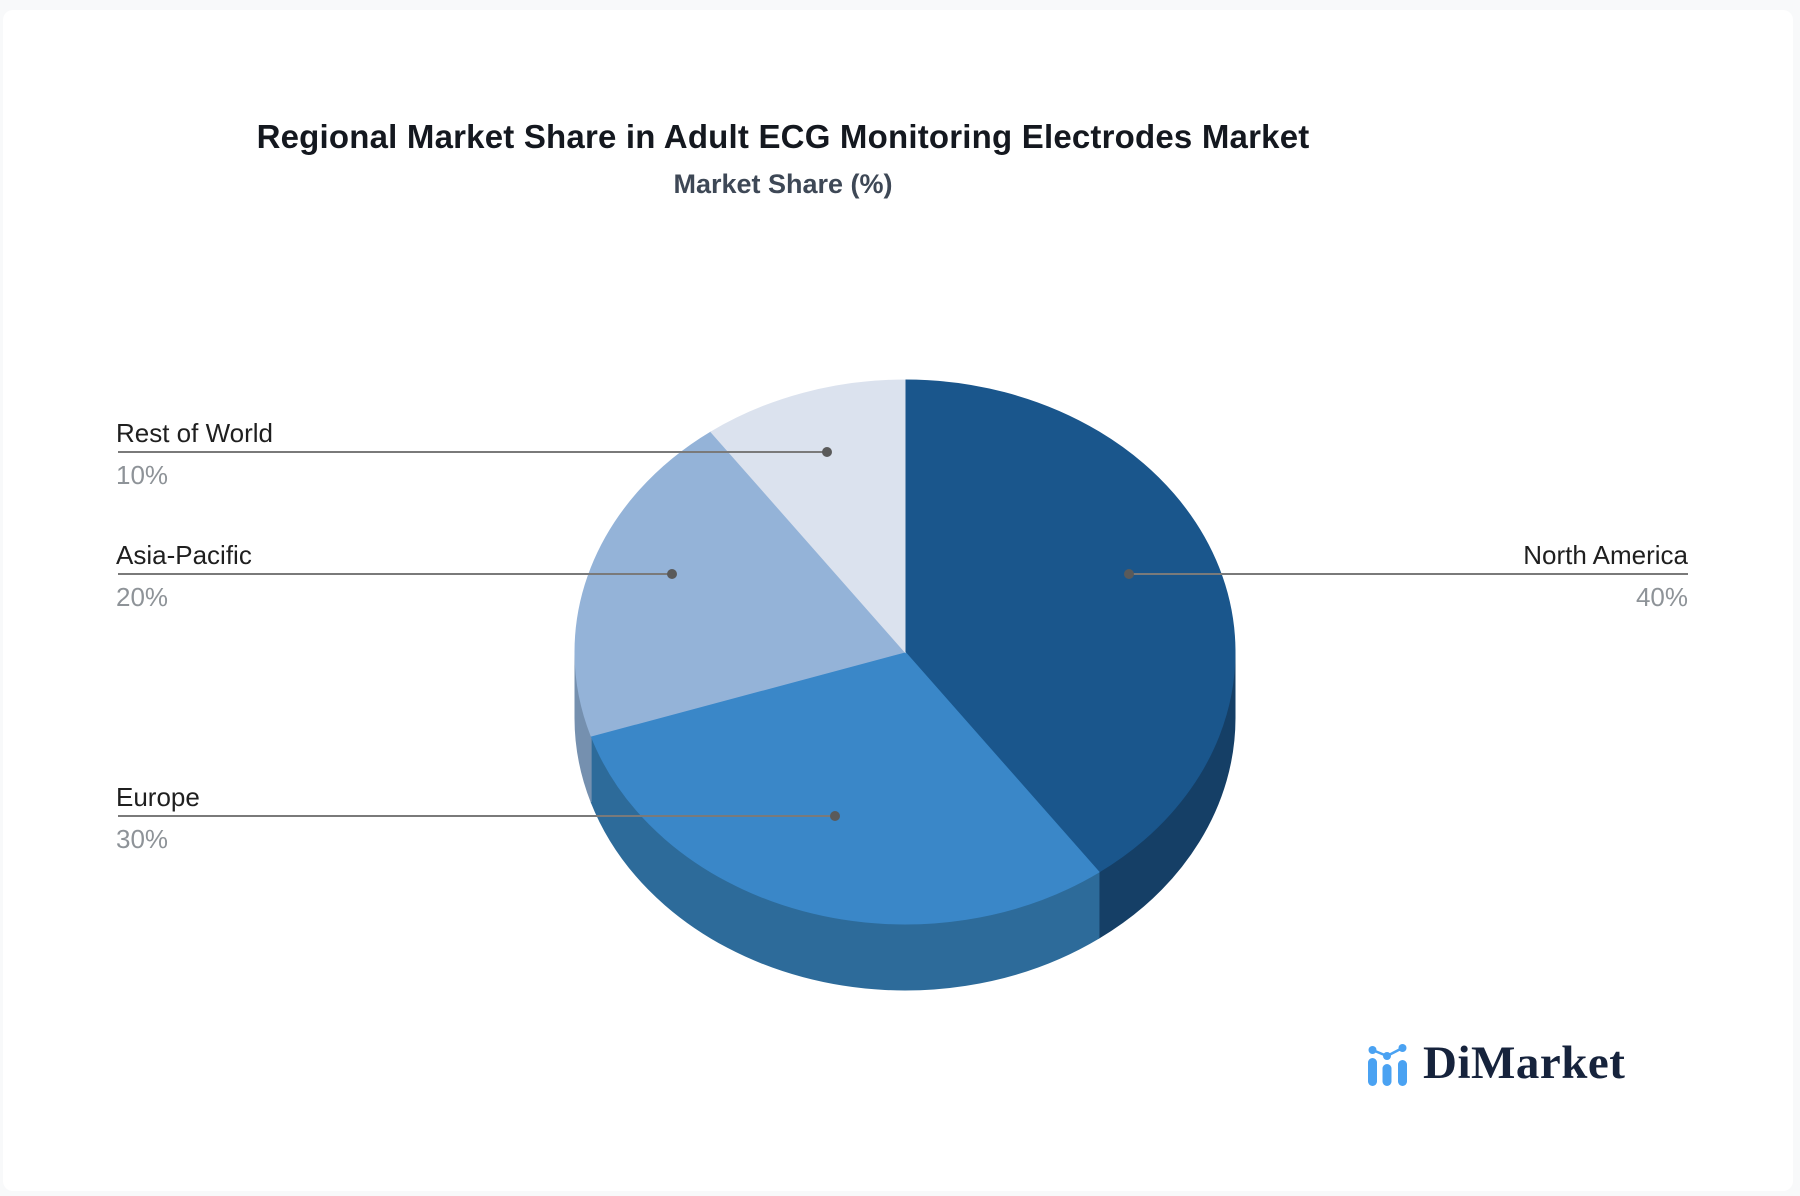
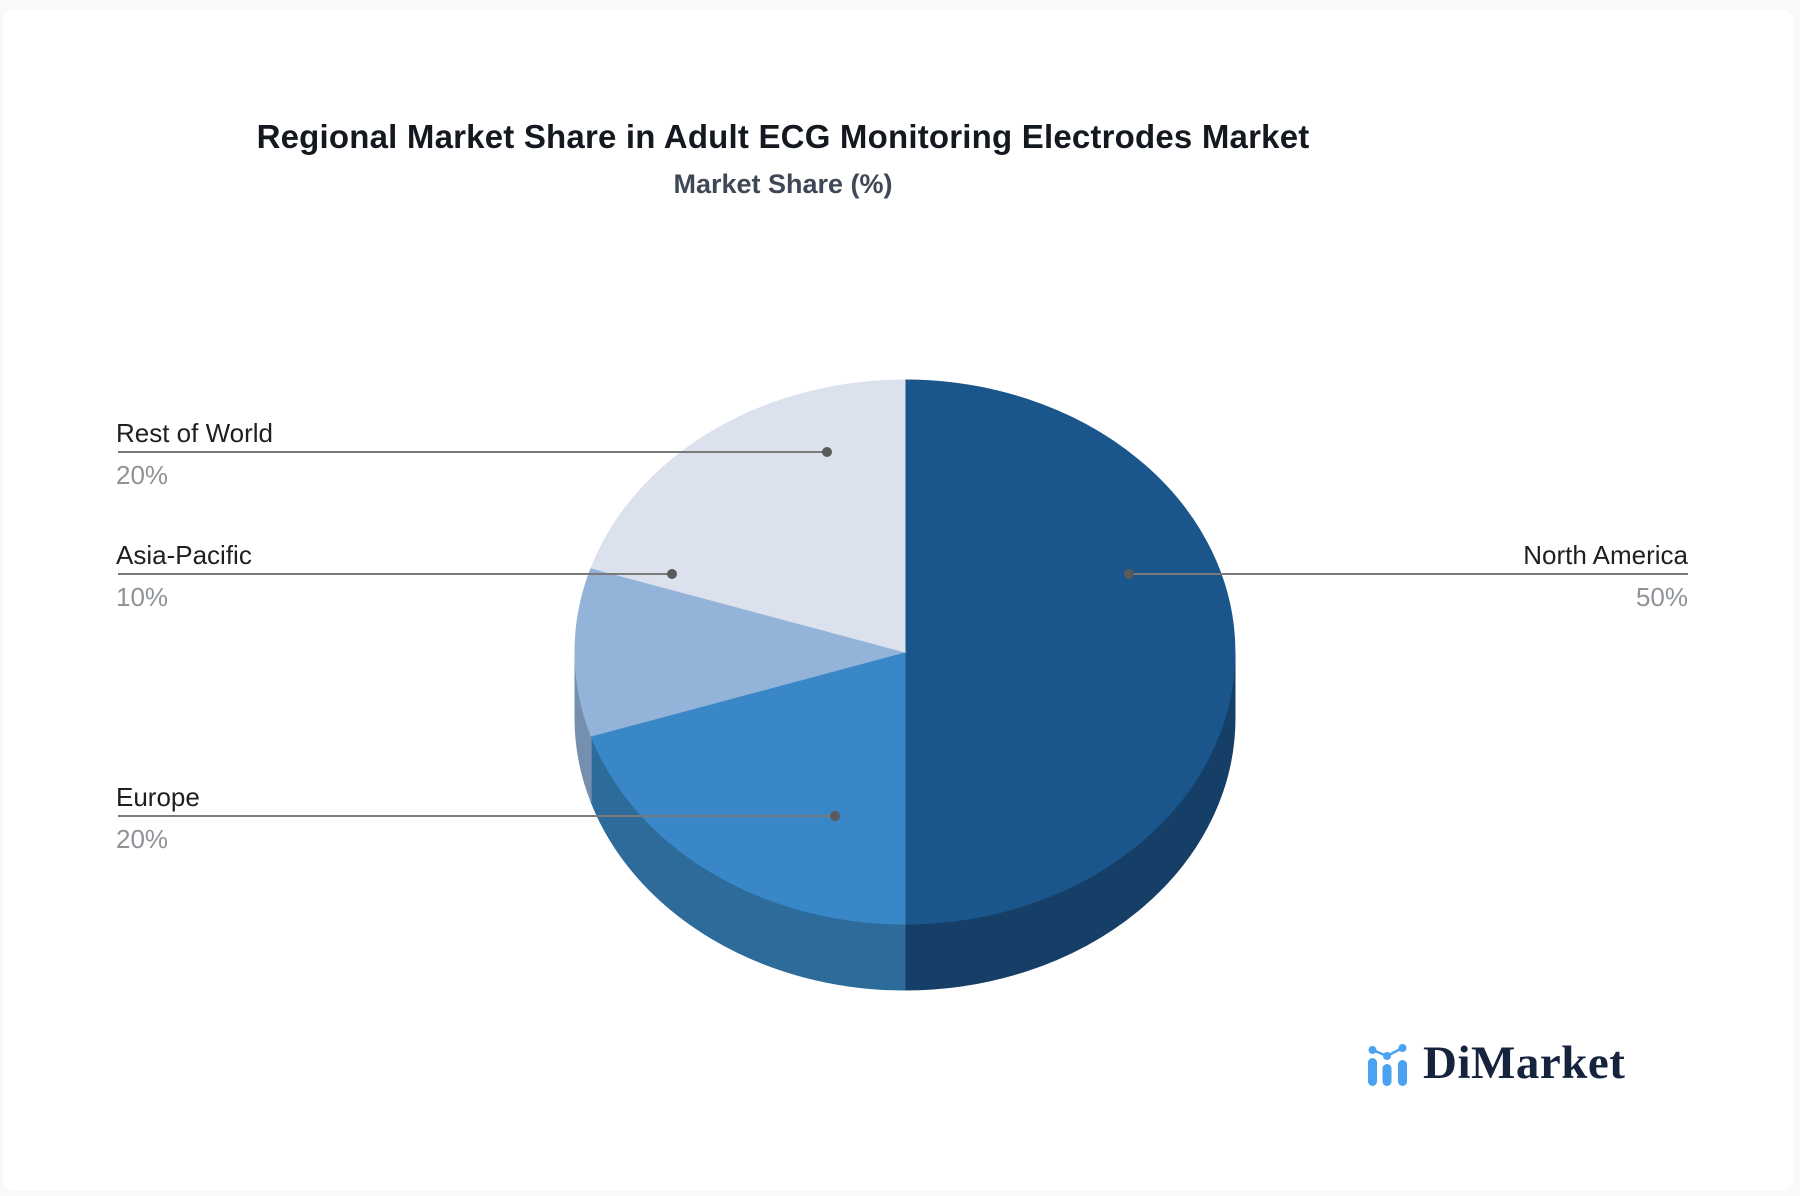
North America: 40% -> 50%
Europe: 30% -> 20%
Asia-Pacific: 20% -> 10%
Rest of World: 10% -> 20%
